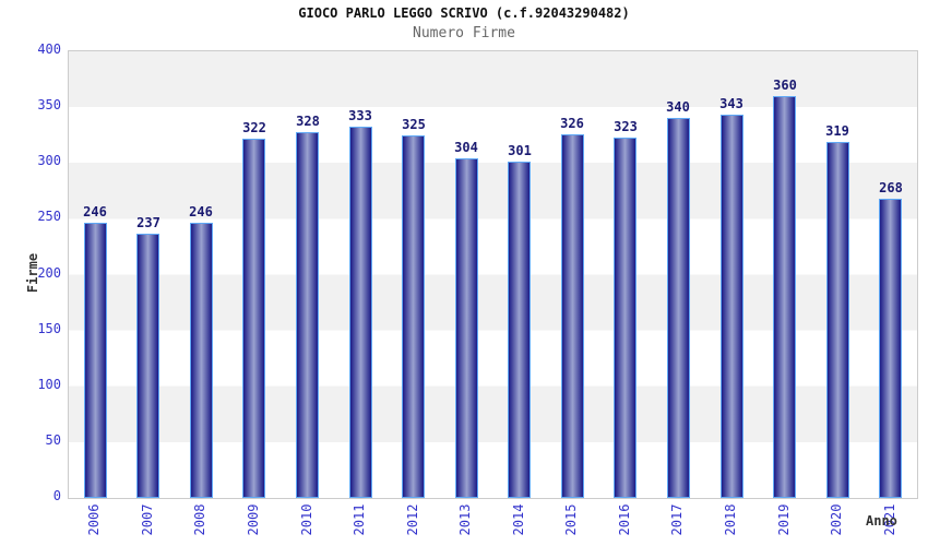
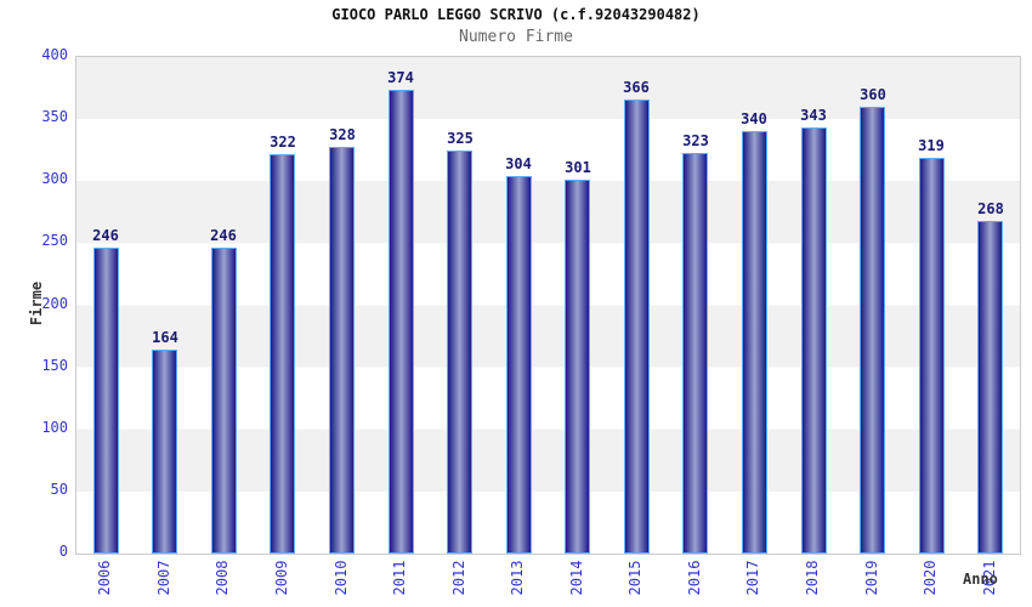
2007: 237 -> 164
2011: 333 -> 374
2015: 326 -> 366
